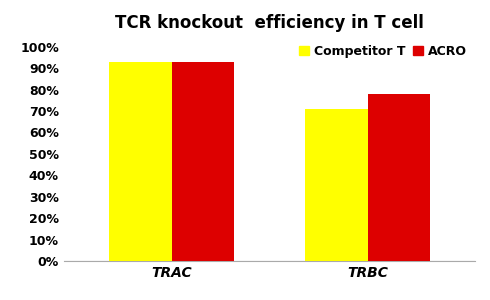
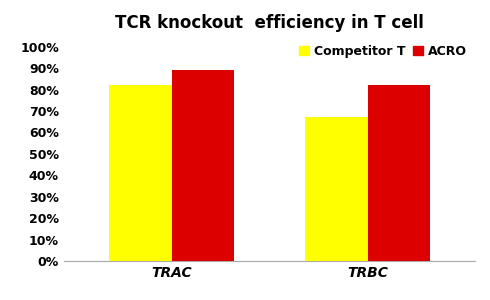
Competitor T/TRAC: 93% -> 82%
ACRO/TRAC: 93% -> 89%
Competitor T/TRBC: 71% -> 67%
ACRO/TRBC: 78% -> 82%
